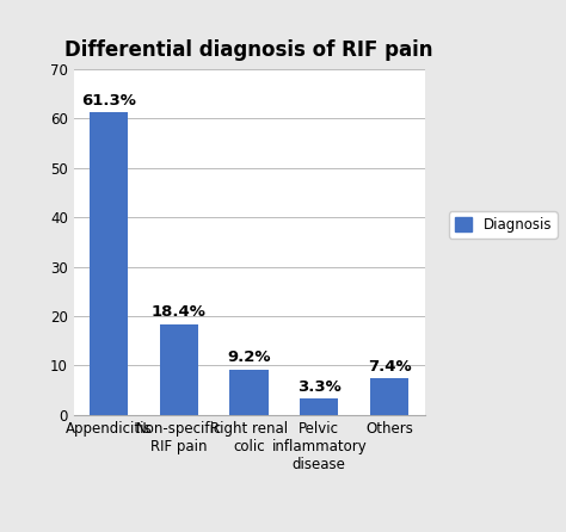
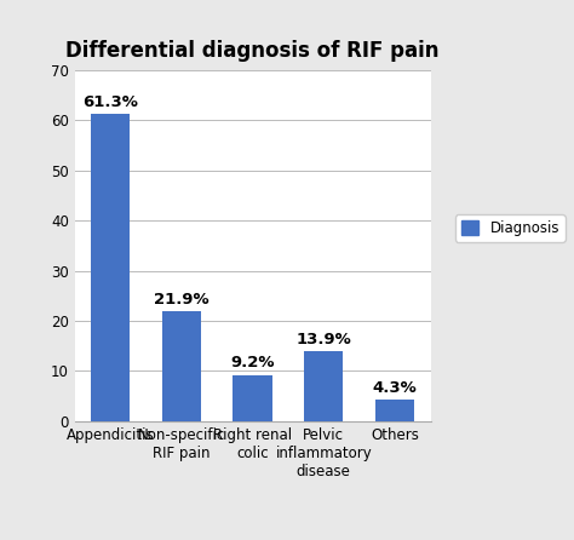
Non-specific RIF pain: 18.4% -> 21.9%
Pelvic inflammatory disease: 3.3% -> 13.9%
Others: 7.4% -> 4.3%
